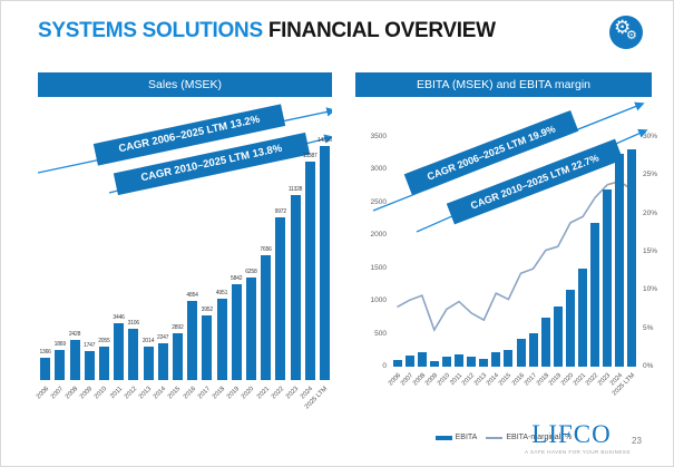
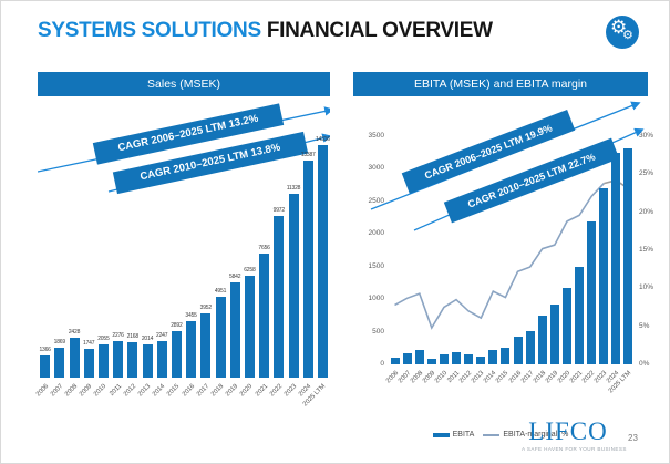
Sales (MSEK)/2011: 3446 -> 2276
Sales (MSEK)/2012: 3106 -> 2168
Sales (MSEK)/2016: 4854 -> 3455
